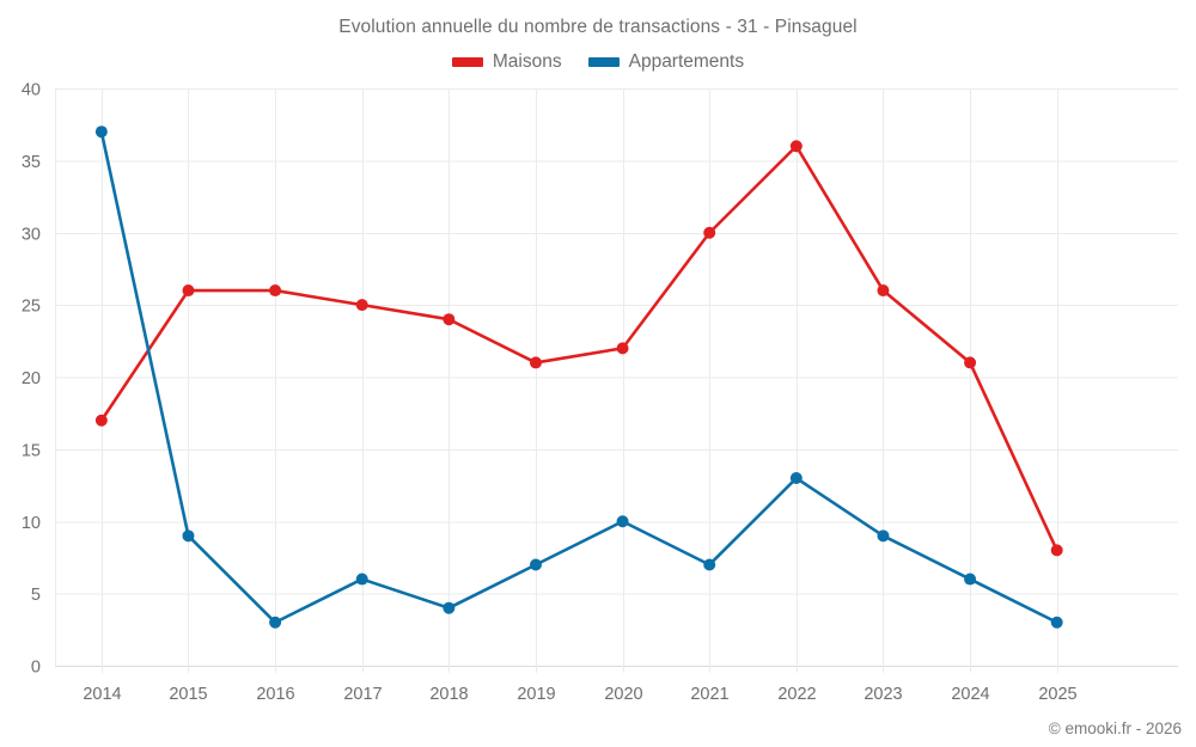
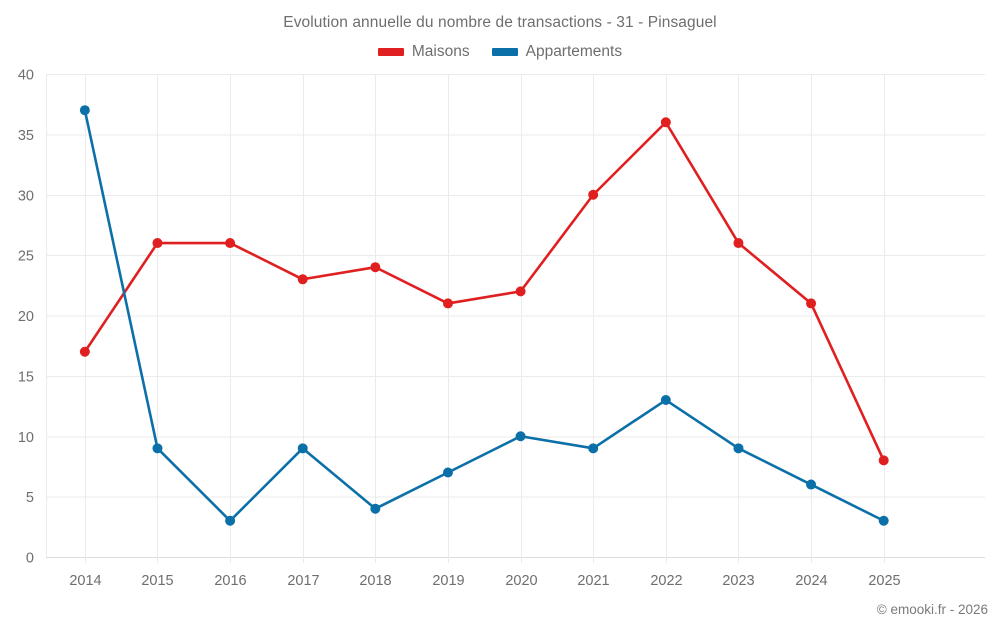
Maisons/2017: 25 -> 23
Appartements/2017: 6 -> 9
Appartements/2021: 7 -> 9
